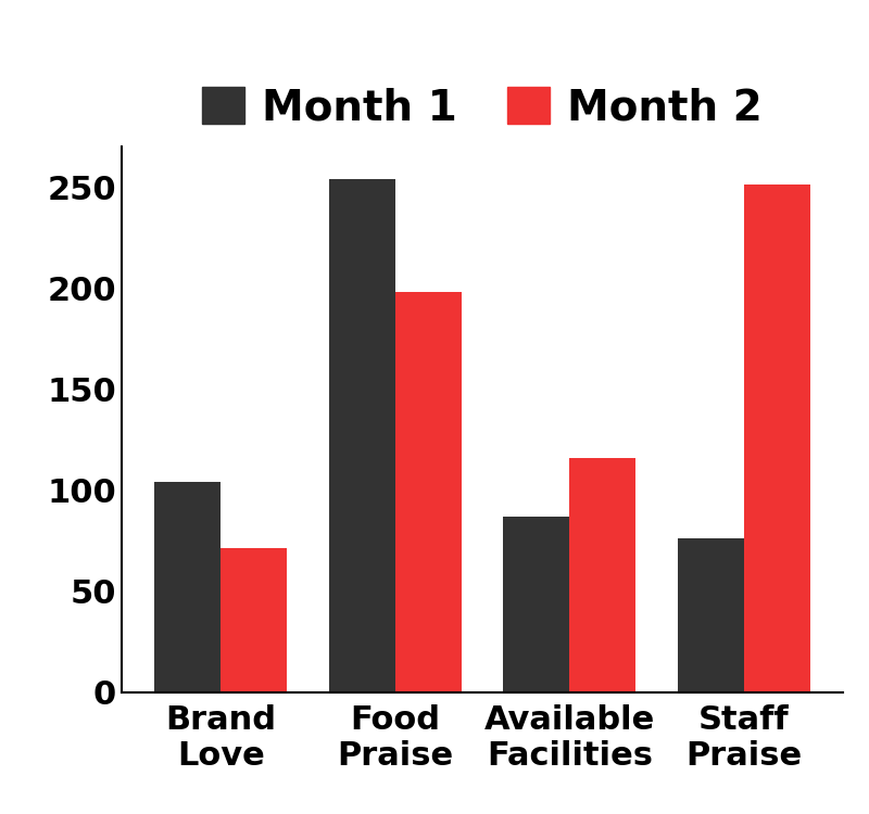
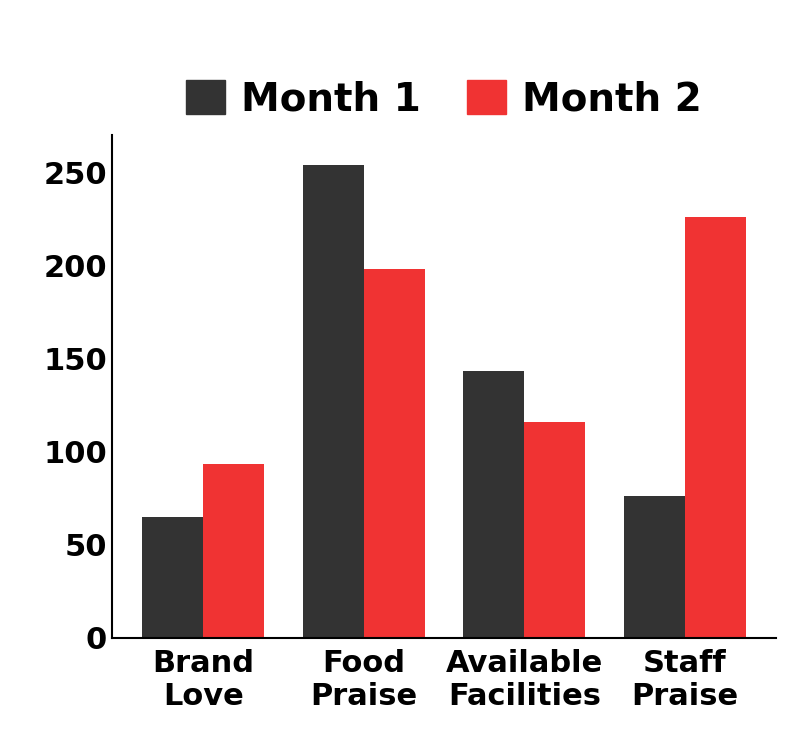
Month 1/Brand Love: 104 -> 65
Month 2/Brand Love: 71 -> 93
Month 1/Available Facilities: 87 -> 143
Month 2/Staff Praise: 251 -> 226
